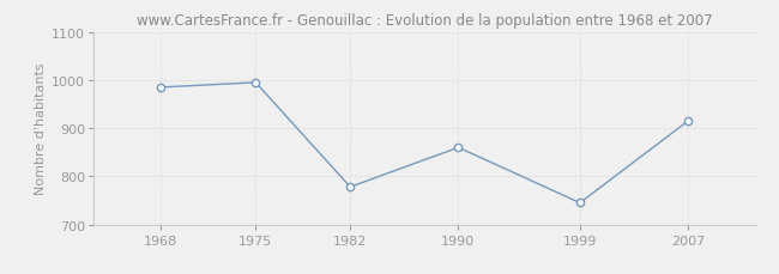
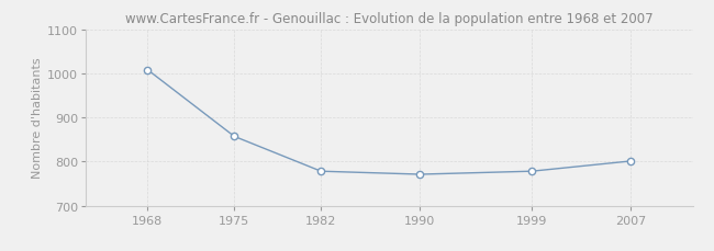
1968: 985 -> 1008
1975: 995 -> 857
1990: 860 -> 771
1999: 745 -> 778
2007: 915 -> 801
